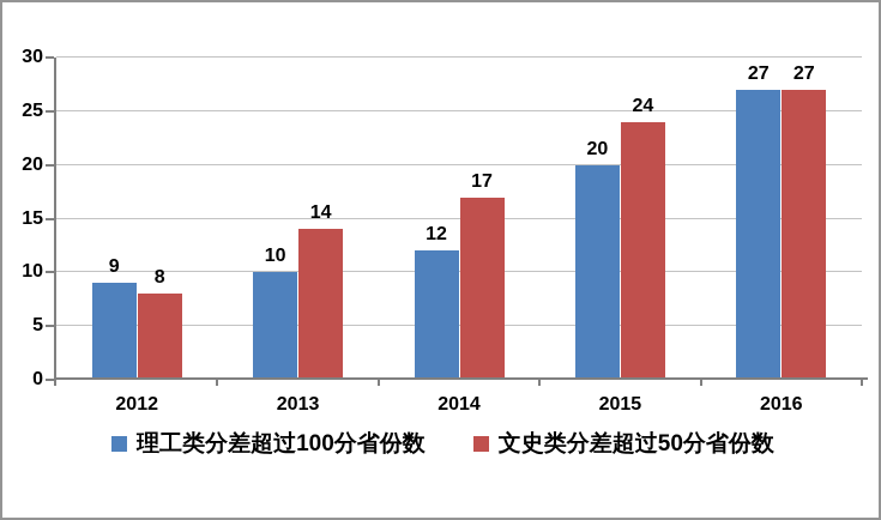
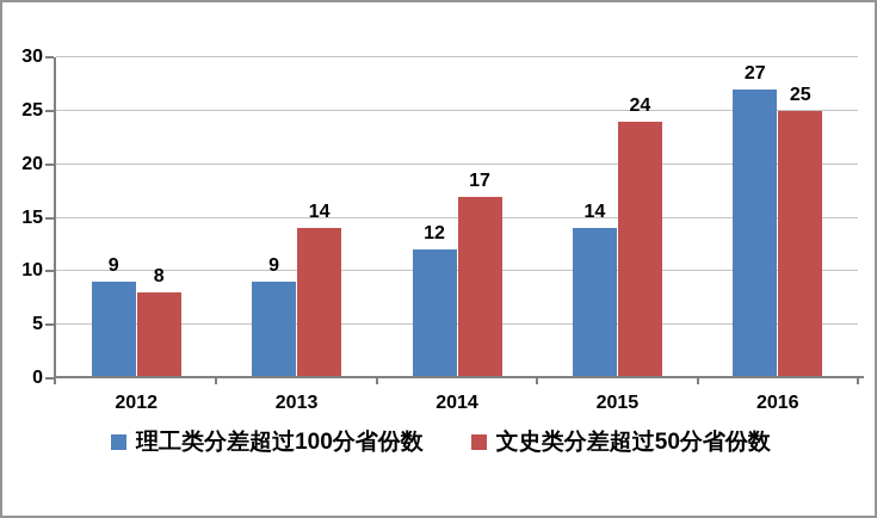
理工类分差超过100分省份数/2013: 10 -> 9
理工类分差超过100分省份数/2015: 20 -> 14
文史类分差超过50分省份数/2016: 27 -> 25
